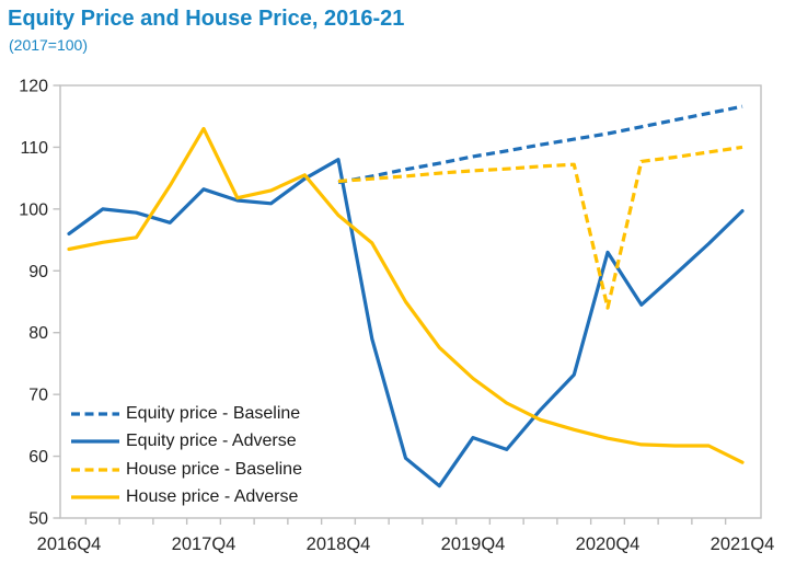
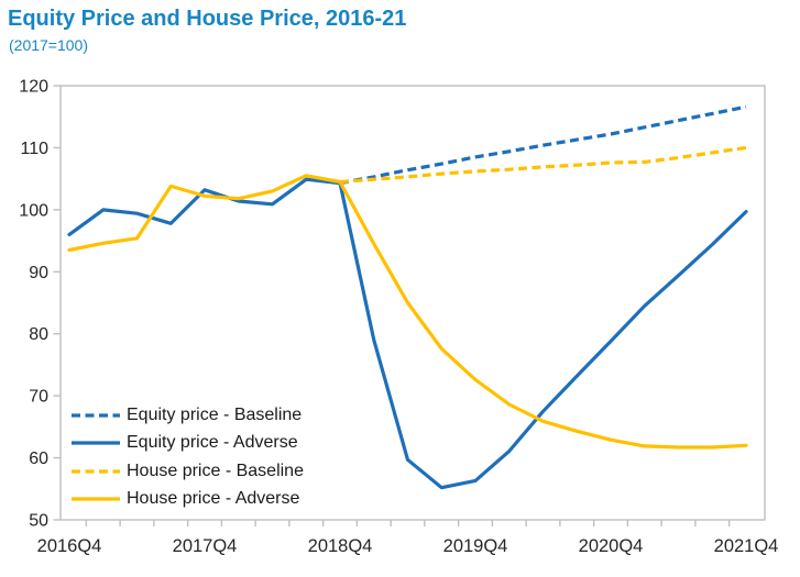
House price - Adverse/2017Q4: 113 -> 102
Equity price - Adverse/2018Q4: 108 -> 104
House price - Adverse/2018Q4: 99 -> 104
Equity price - Adverse/2019Q4: 63 -> 56
Equity price - Adverse/2020Q4: 93 -> 79
House price - Baseline/2020Q4: 84 -> 108
House price - Adverse/2021Q4: 59 -> 62
